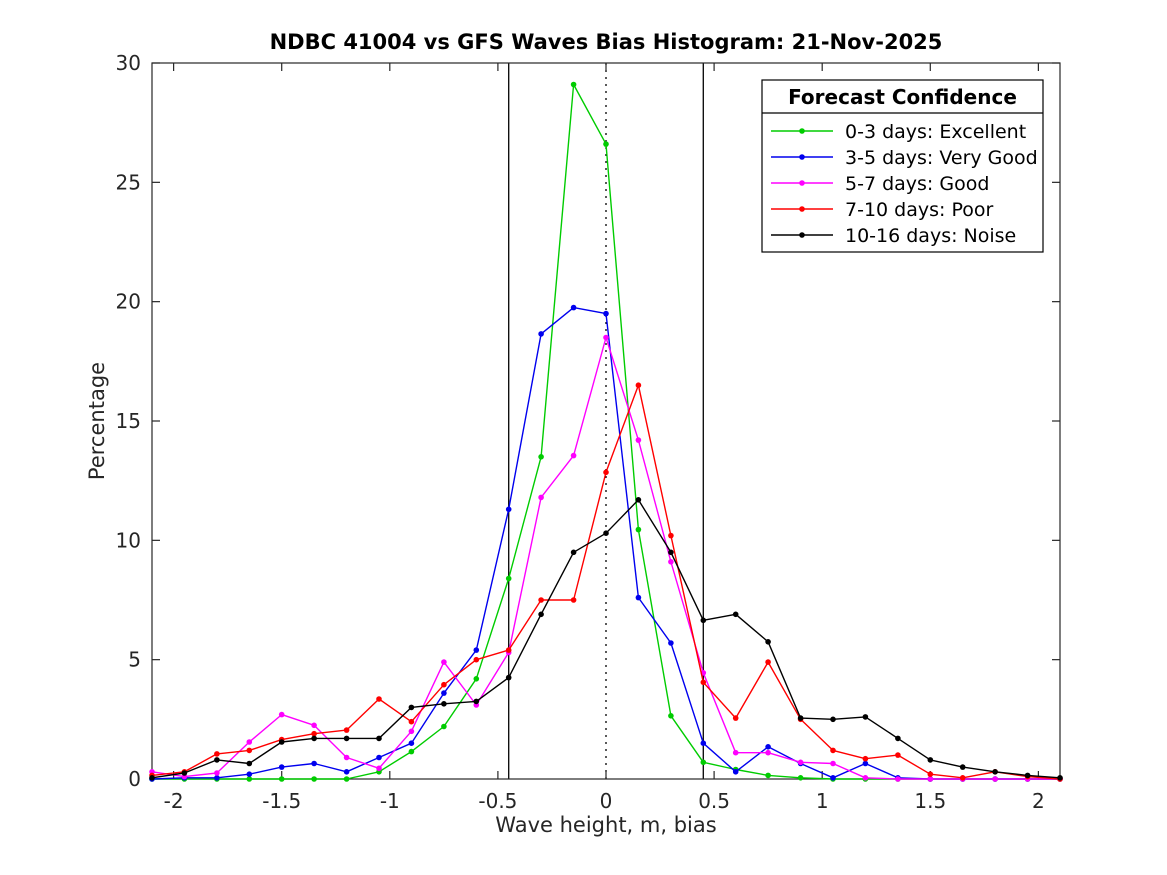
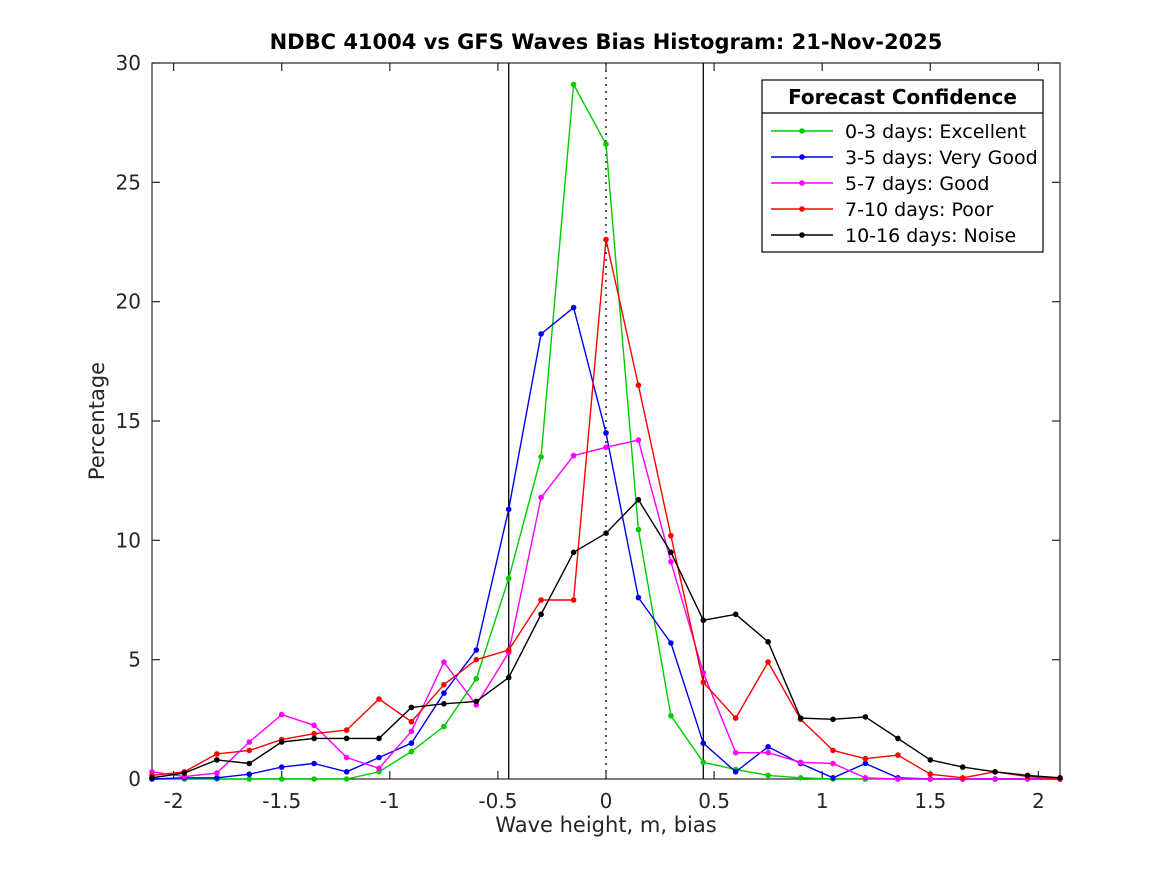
3-5 days: Very Good/0: 19,5 -> 14,5
5-7 days: Good/0: 18,5 -> 13,9
7-10 days: Poor/0: 12,8 -> 22,6
